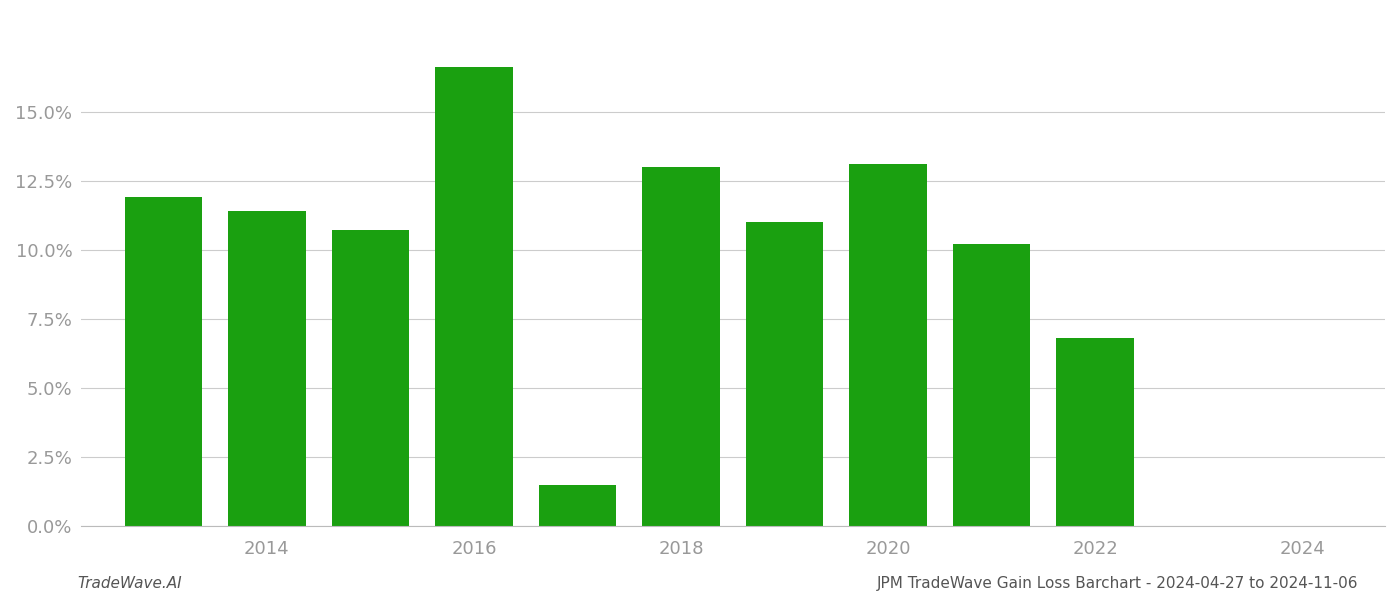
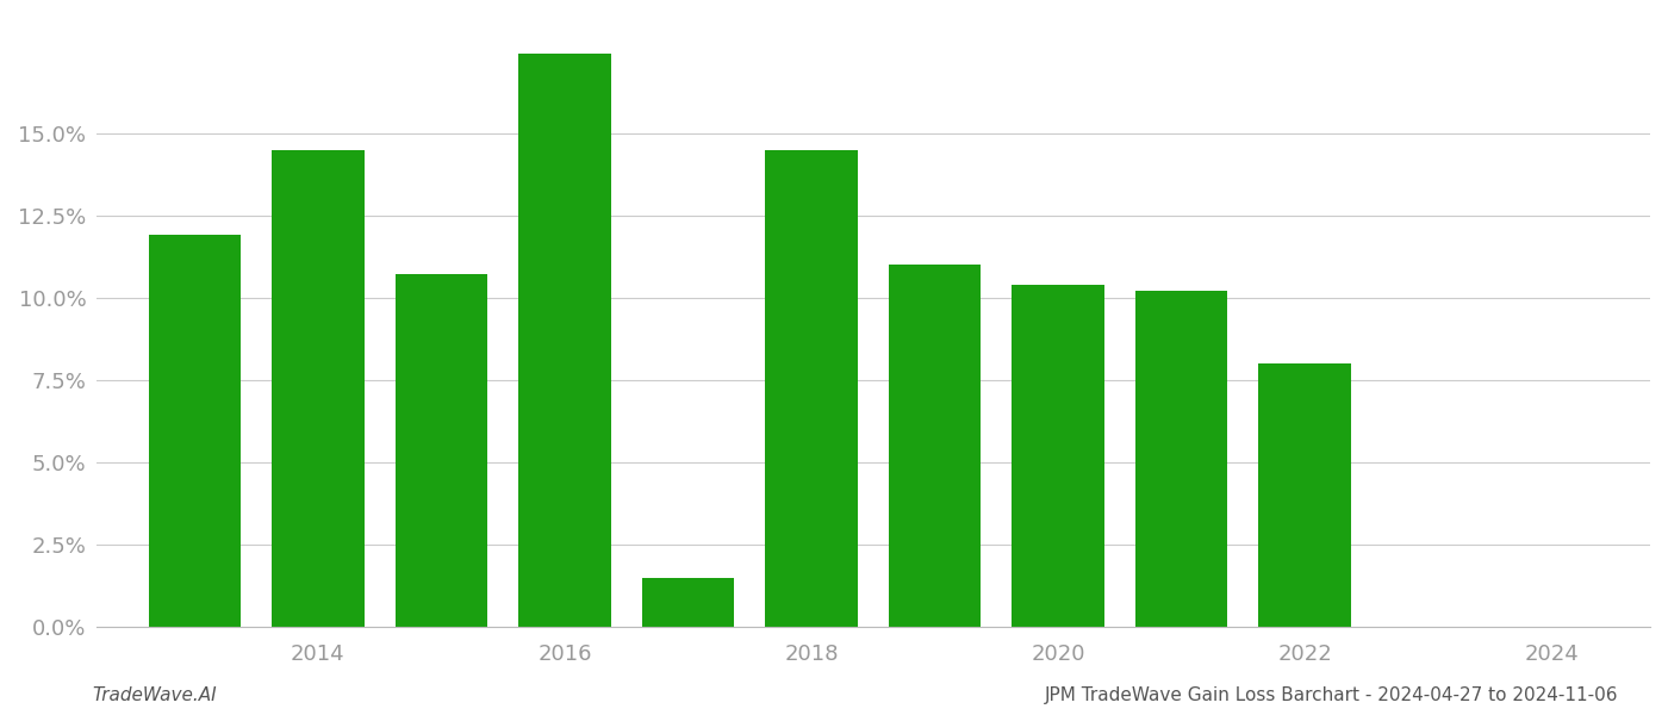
2014: 11.4% -> 14.5%
2016: 16.6% -> 17.4%
2018: 13.0% -> 14.5%
2020: 13.1% -> 10.4%
2022: 6.8% -> 8.0%
